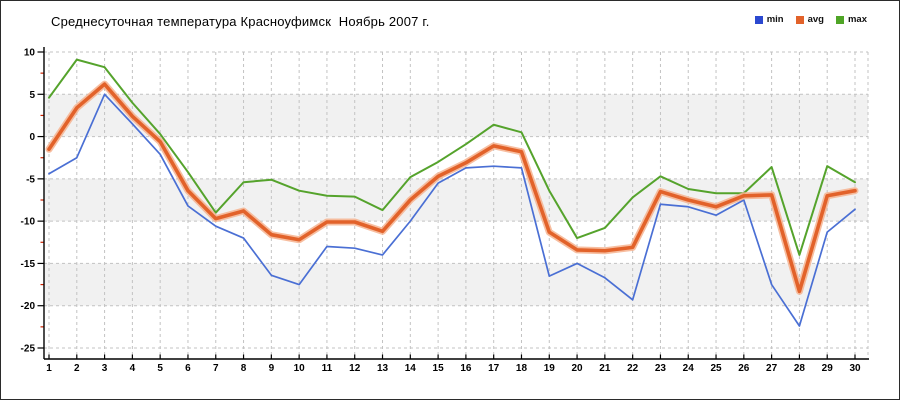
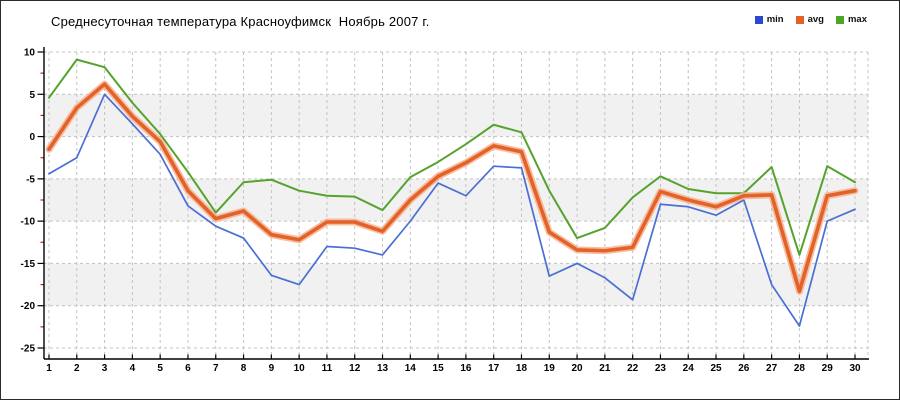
min/16: -4 -> -7
min/29: -11 -> -10
